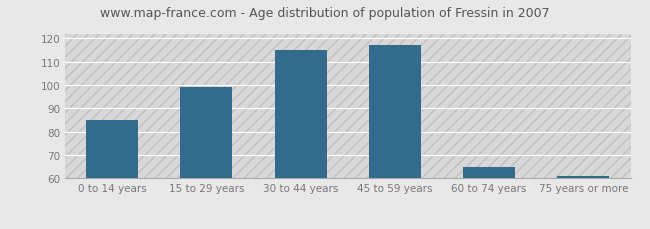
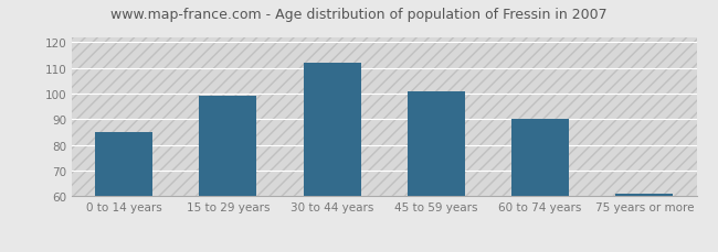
30 to 44 years: 115 -> 112
45 to 59 years: 117 -> 101
60 to 74 years: 65 -> 90
